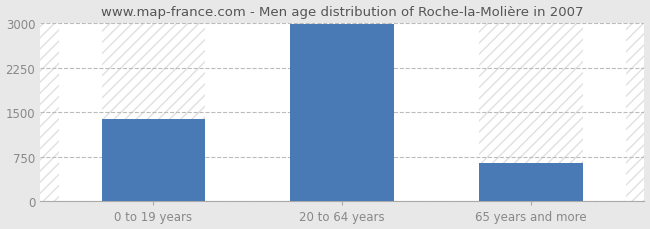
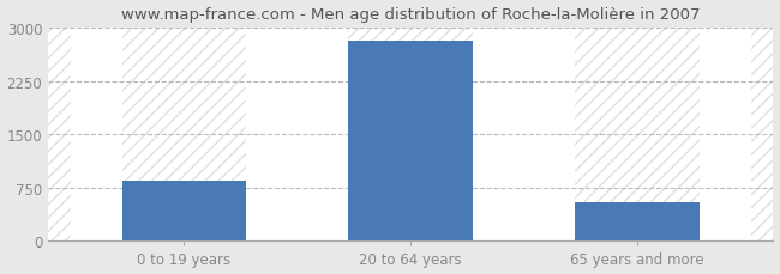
0 to 19 years: 1390 -> 840
20 to 64 years: 2980 -> 2820
65 years and more: 650 -> 540
